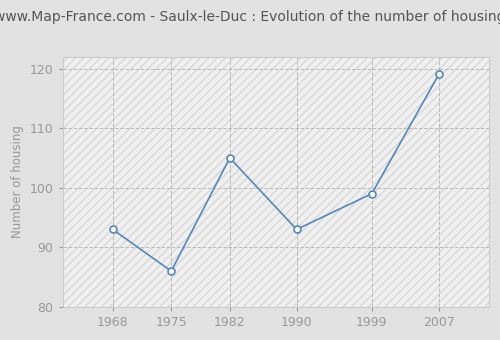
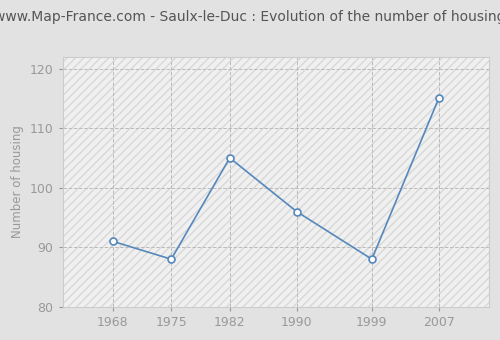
1968: 93 -> 91
1975: 86 -> 88
1990: 93 -> 96
1999: 99 -> 88
2007: 119 -> 115
